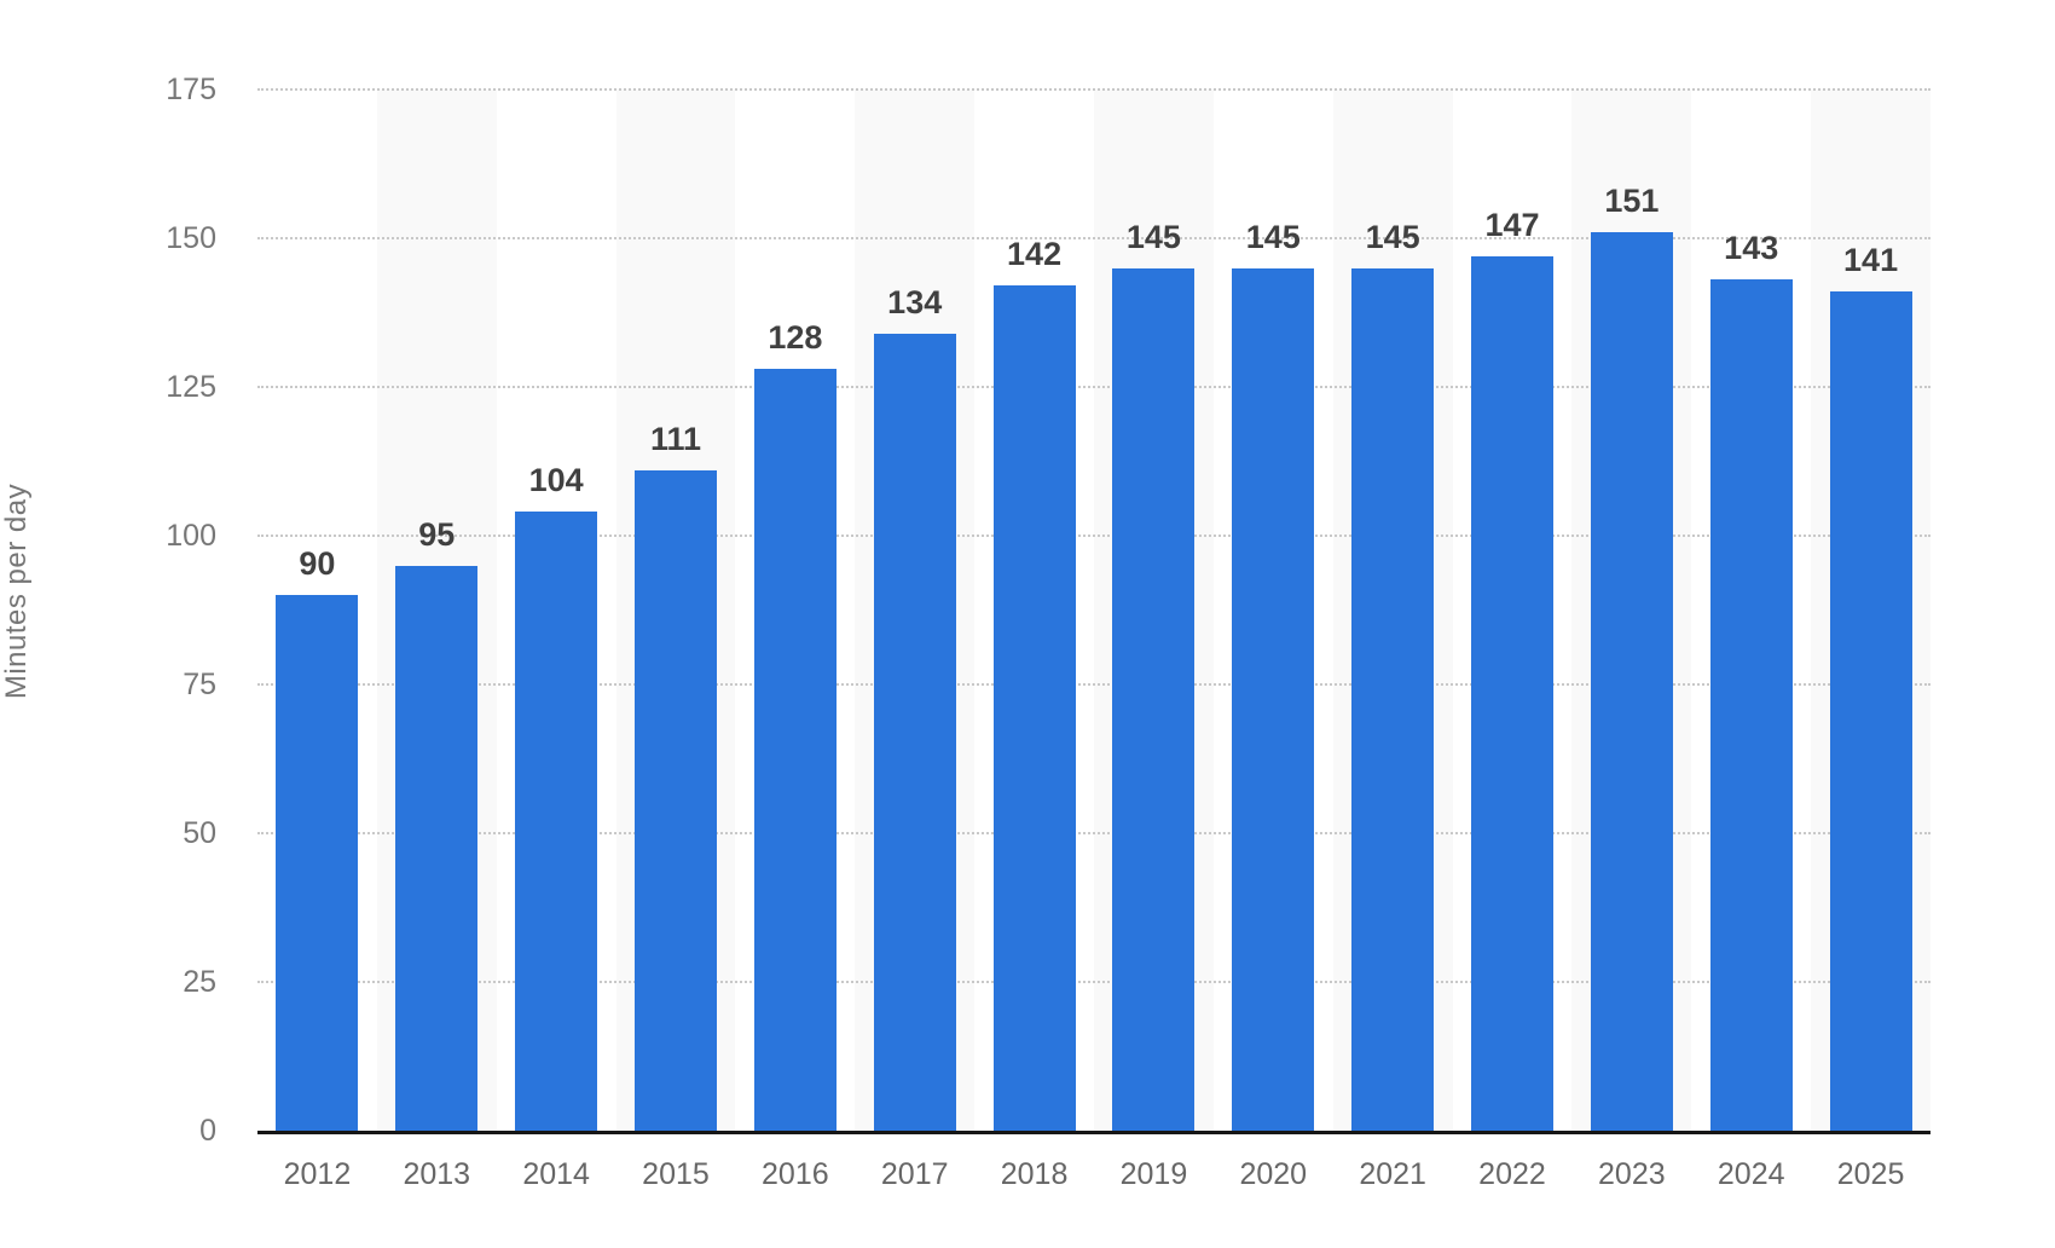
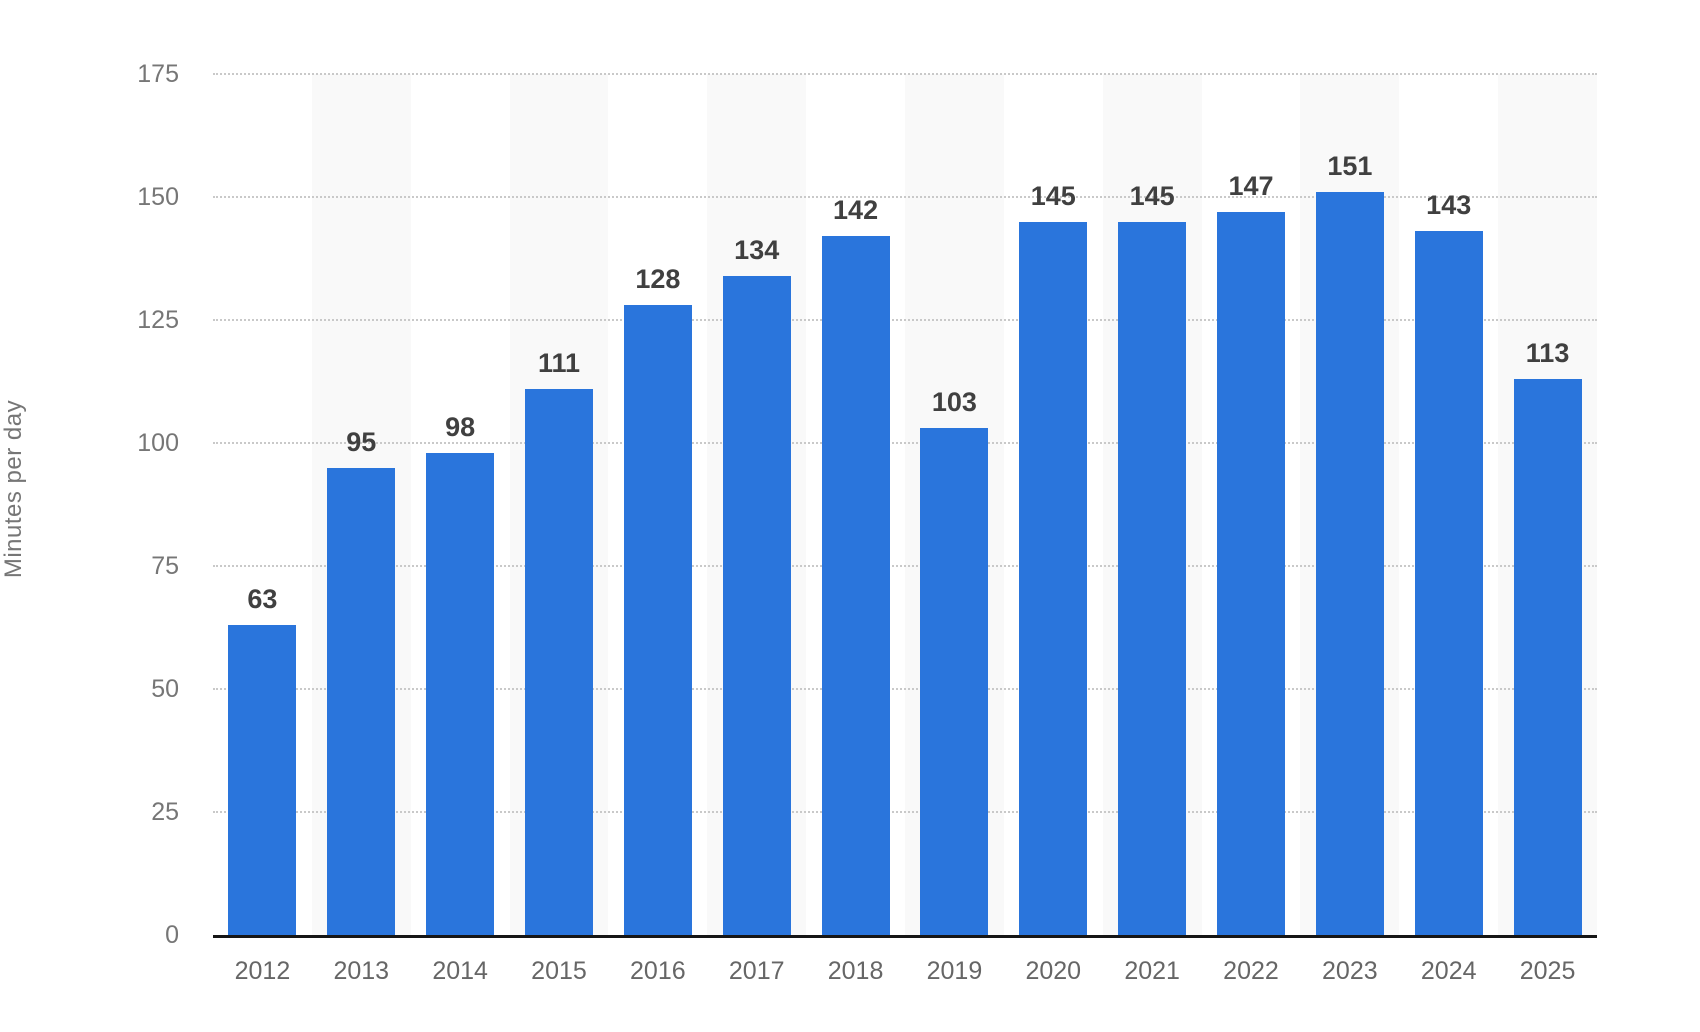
2012: 90 -> 63
2014: 104 -> 98
2019: 145 -> 103
2025: 141 -> 113
